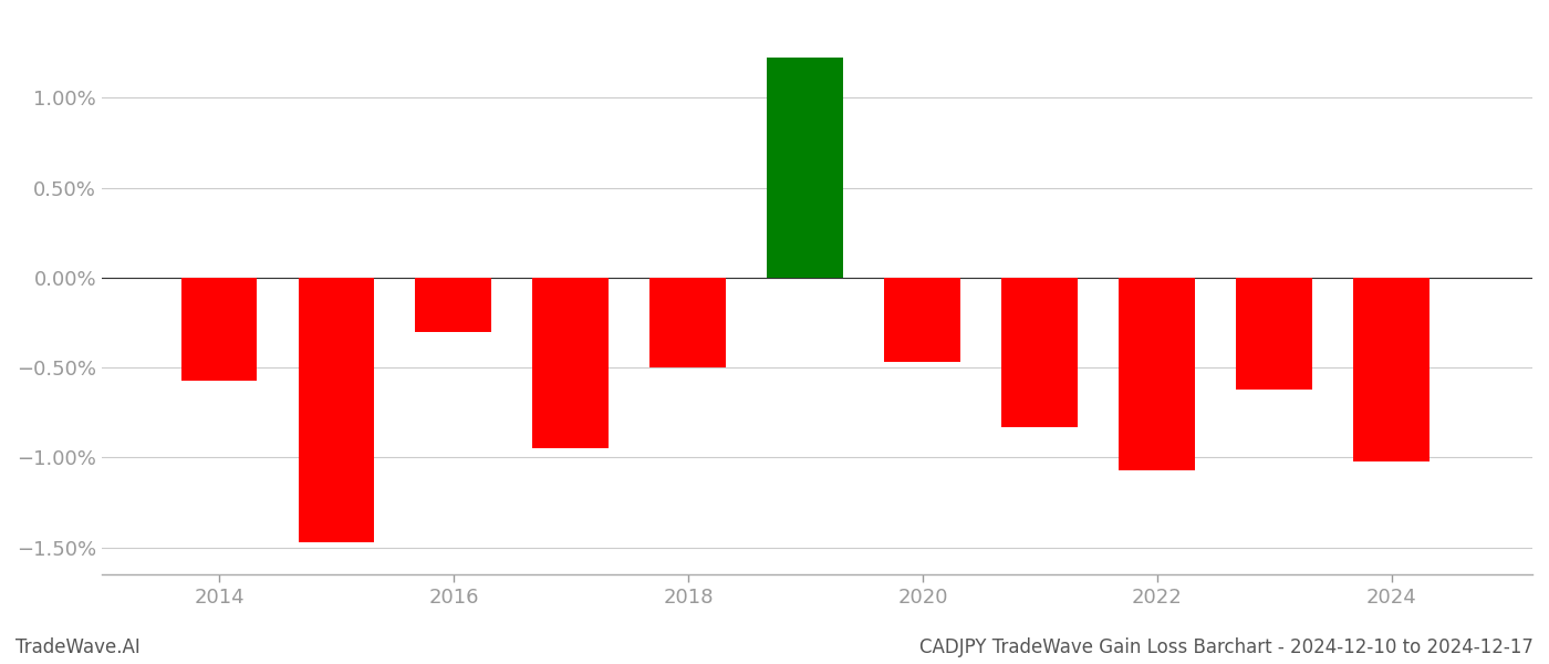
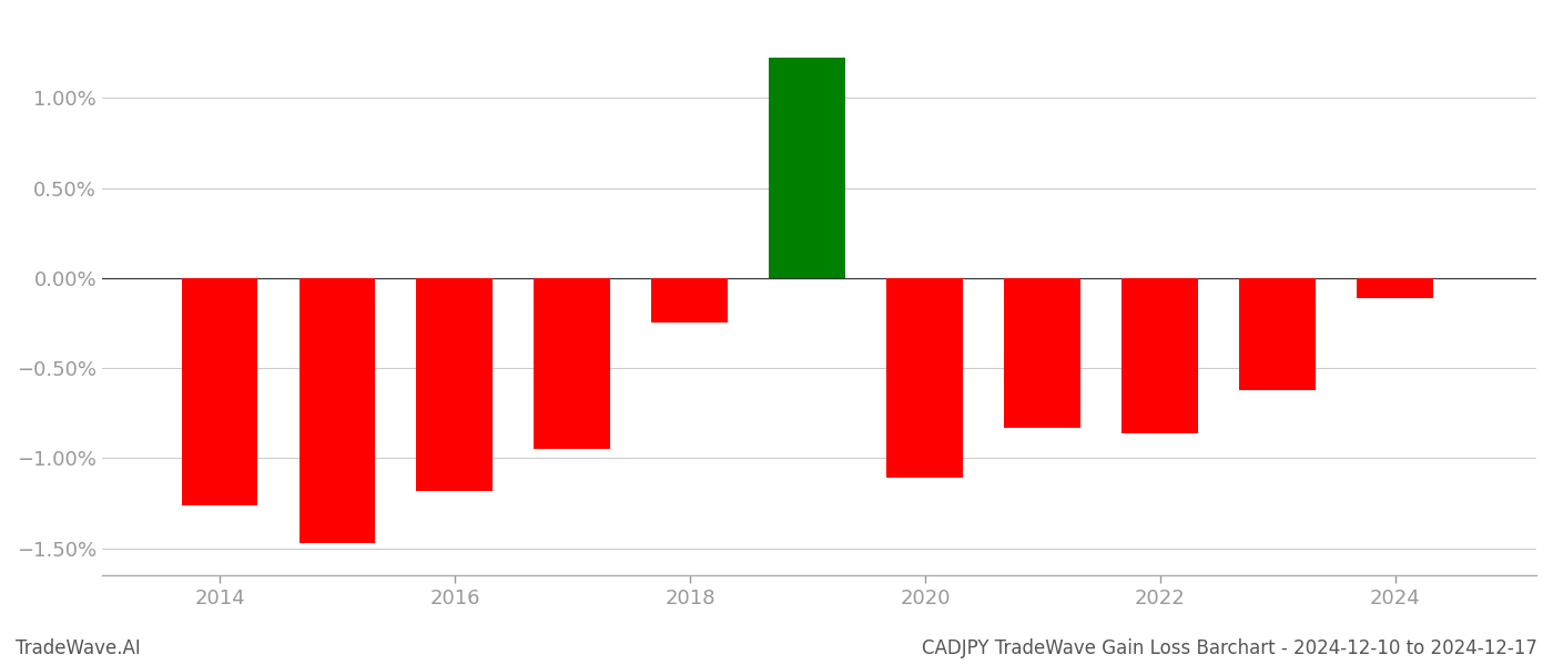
2014: -0.57% -> -1.26%
2016: -0.30% -> -1.18%
2018: -0.50% -> -0.25%
2020: -0.47% -> -1.11%
2022: -1.07% -> -0.86%
2024: -1.02% -> -0.11%
